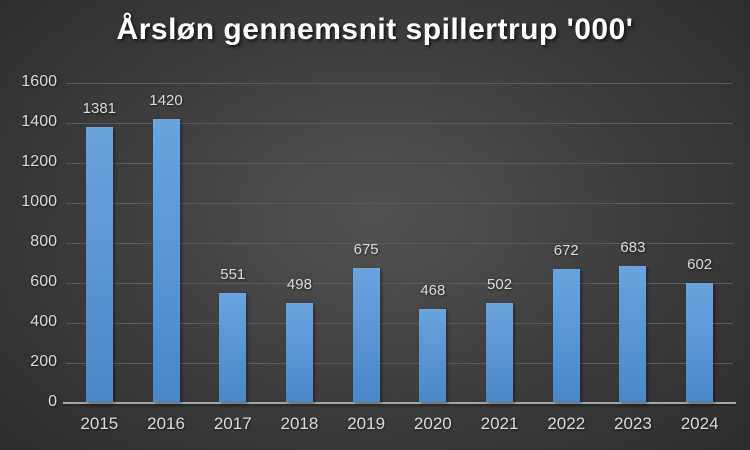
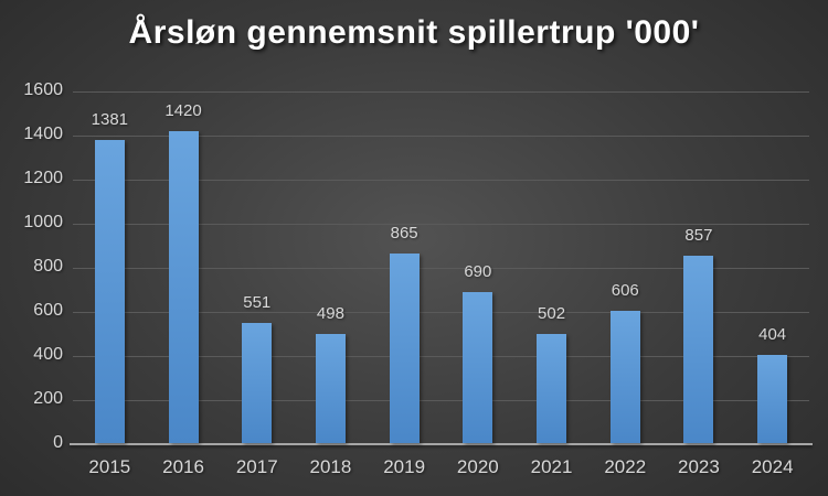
2019: 675 -> 865
2020: 468 -> 690
2022: 672 -> 606
2023: 683 -> 857
2024: 602 -> 404
